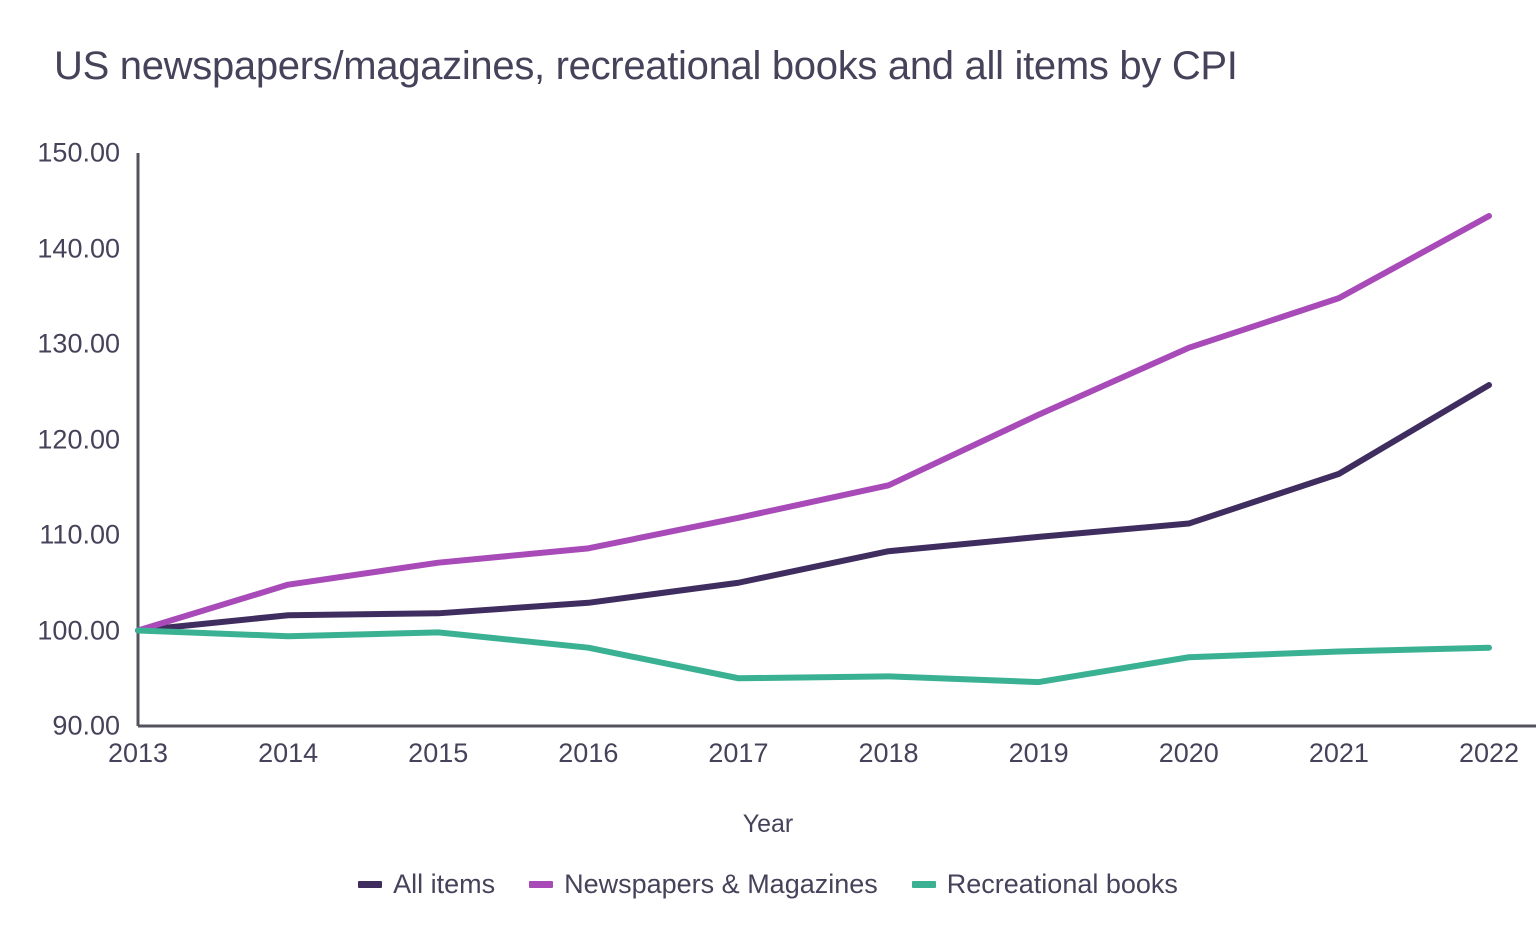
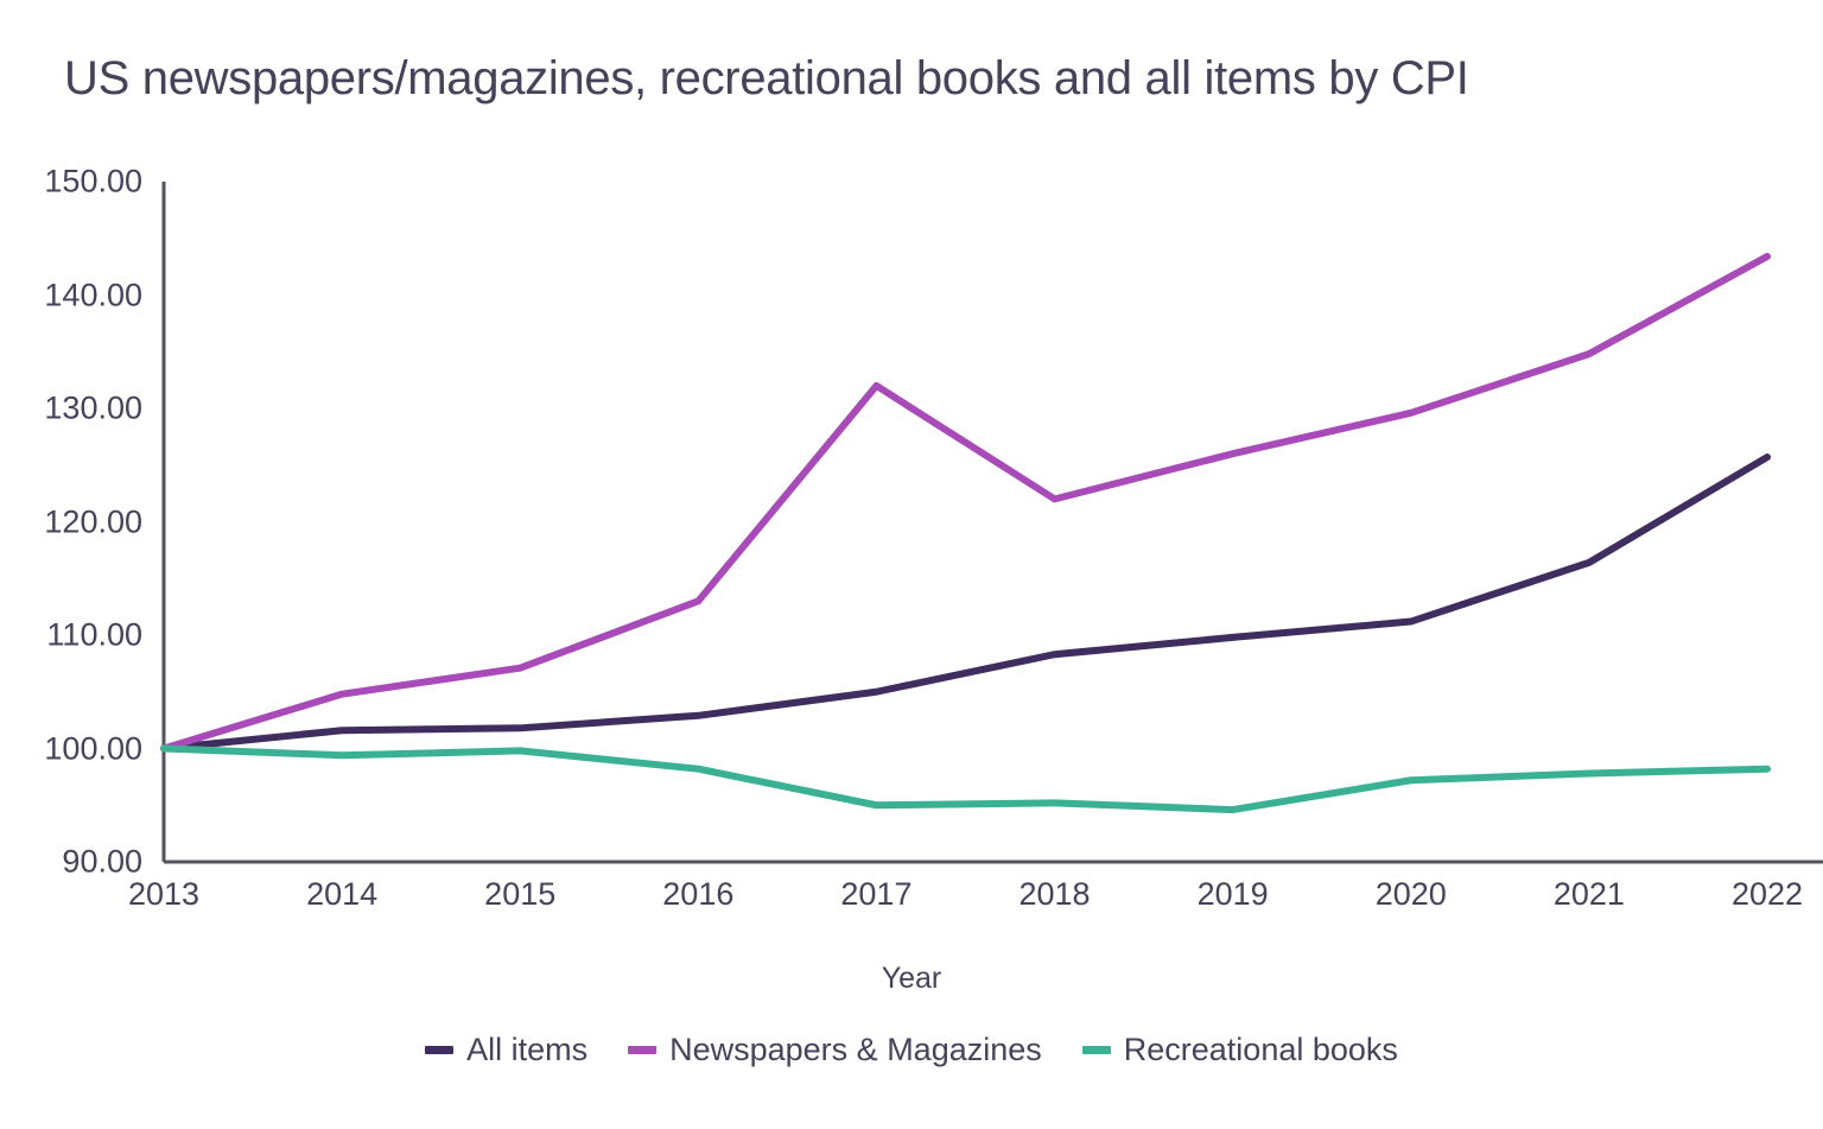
Newspapers & Magazines/2016: 109 -> 113
Newspapers & Magazines/2017: 112 -> 132
Newspapers & Magazines/2018: 115 -> 122
Newspapers & Magazines/2019: 123 -> 126
